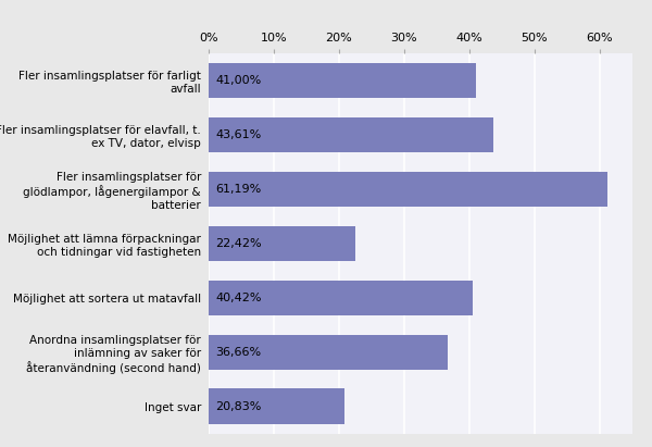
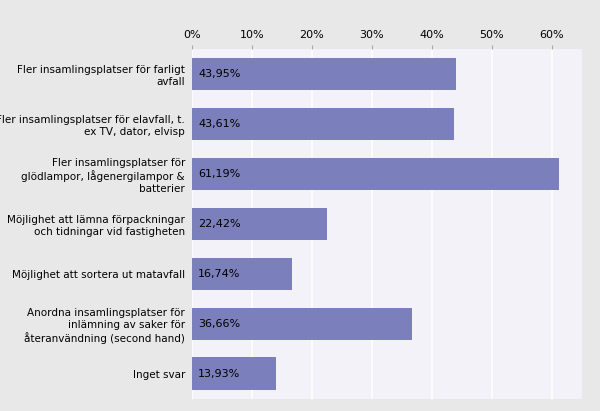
Fler insamlingsplatser för farligt avfall: 41,00% -> 43,95%
Möjlighet att sortera ut matavfall: 40,42% -> 16,74%
Inget svar: 20,83% -> 13,93%
